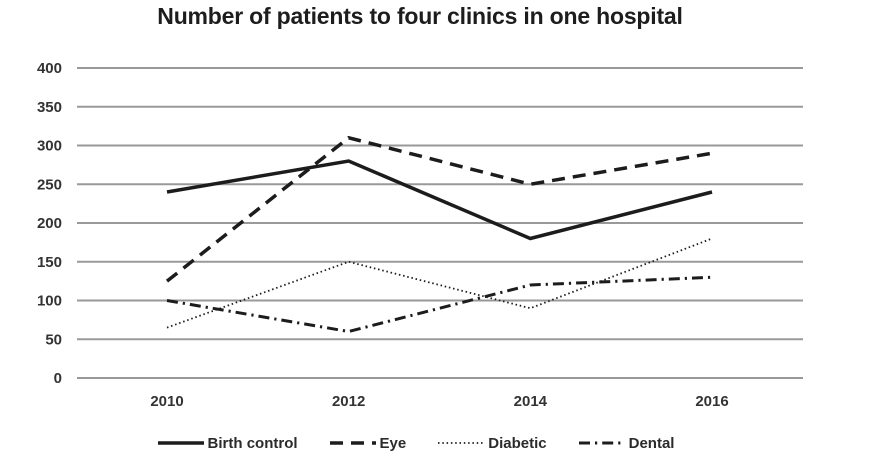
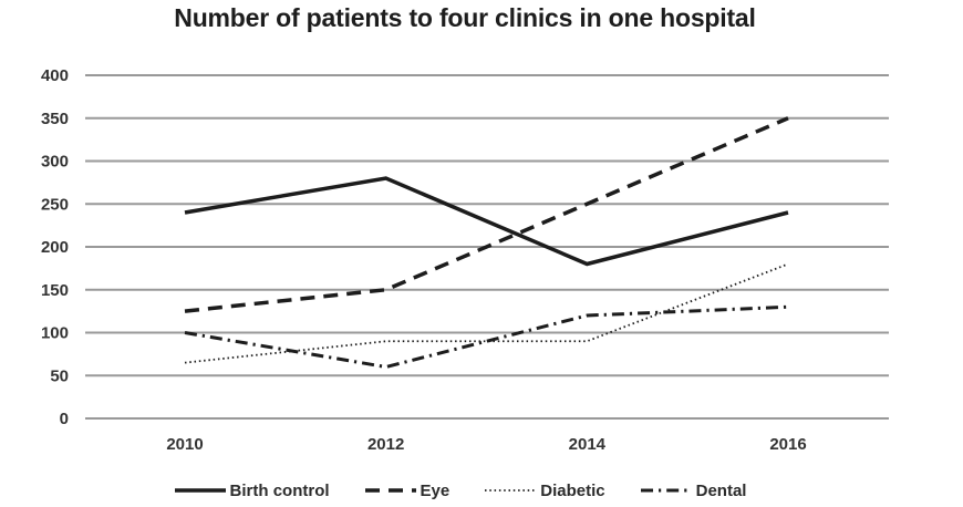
Eye/2012: 310 -> 150
Diabetic/2012: 150 -> 90
Eye/2016: 290 -> 350
